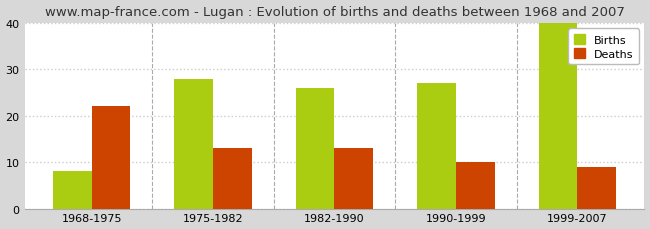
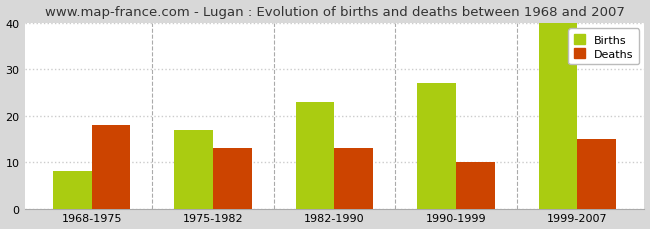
Deaths/1968-1975: 22 -> 18
Births/1975-1982: 28 -> 17
Births/1982-1990: 26 -> 23
Deaths/1999-2007: 9 -> 15
